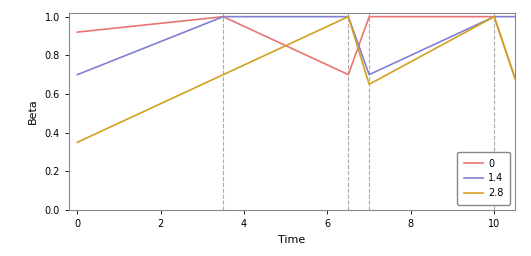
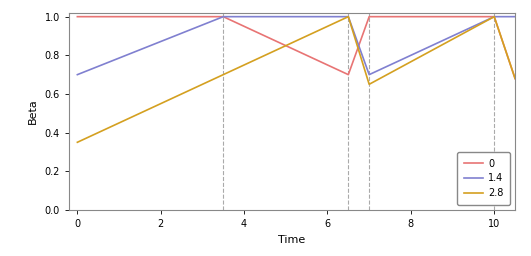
0/0: 0.92 -> 1.00
